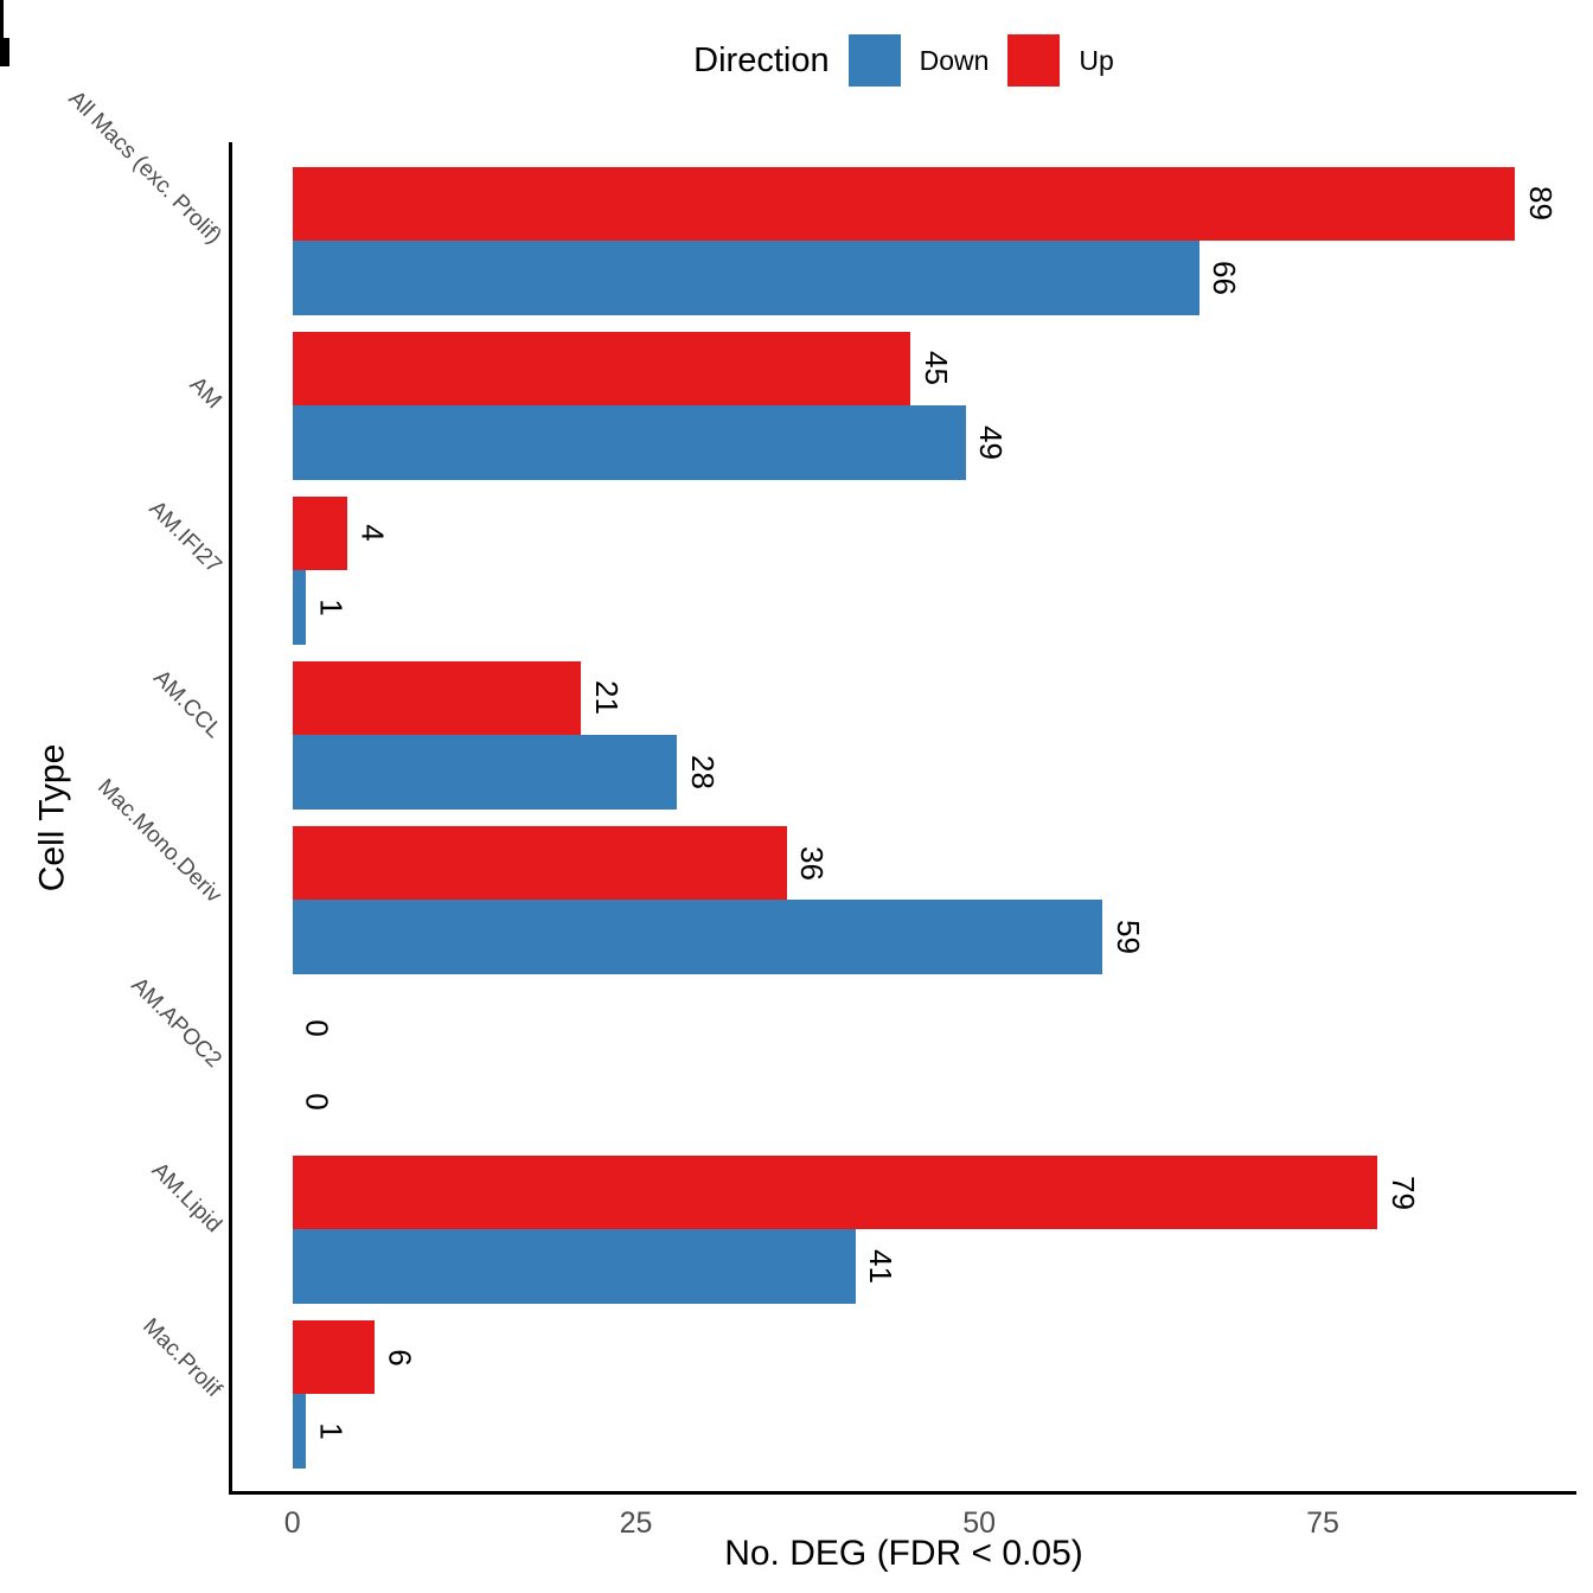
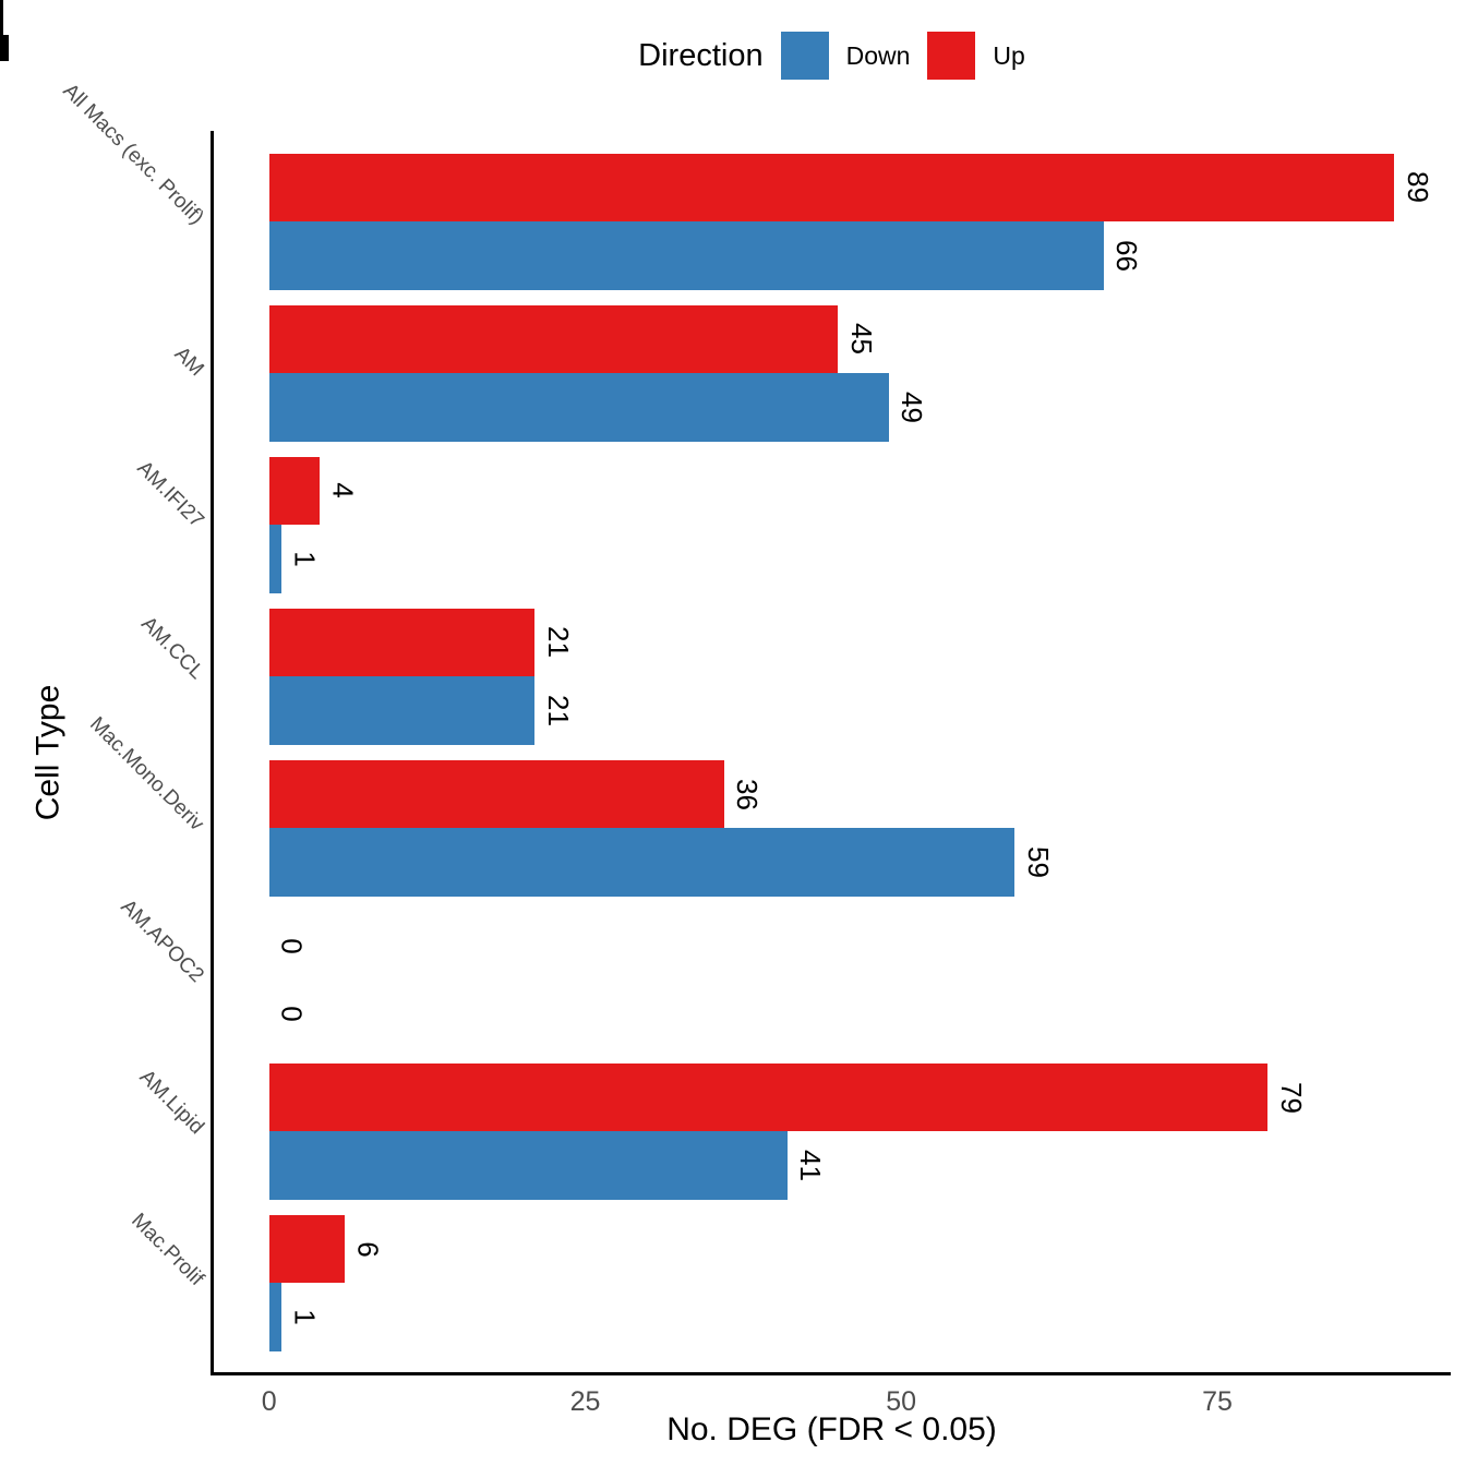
Down/AM.CCL: 28 -> 21
